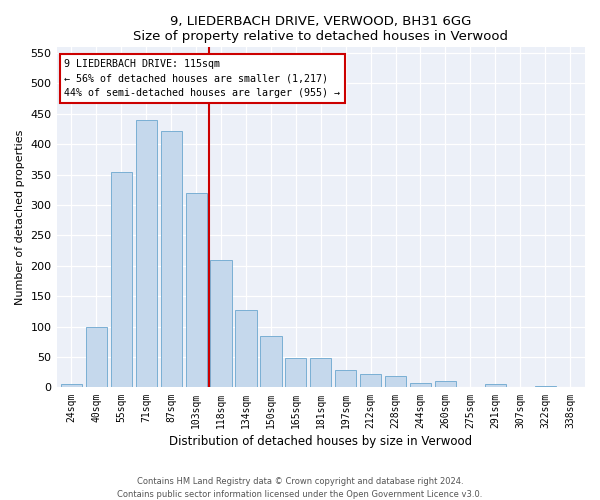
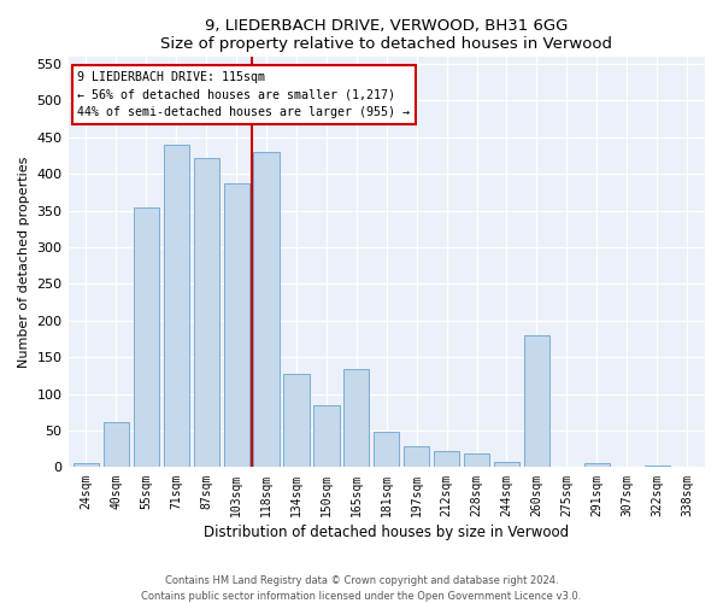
40sqm: 100 -> 62
103sqm: 320 -> 388
118sqm: 210 -> 430
165sqm: 48 -> 134
260sqm: 10 -> 180
